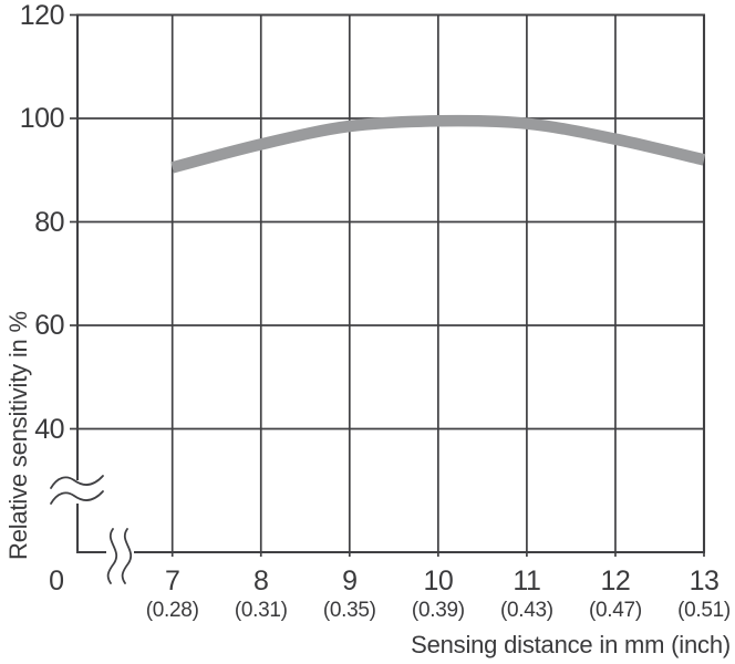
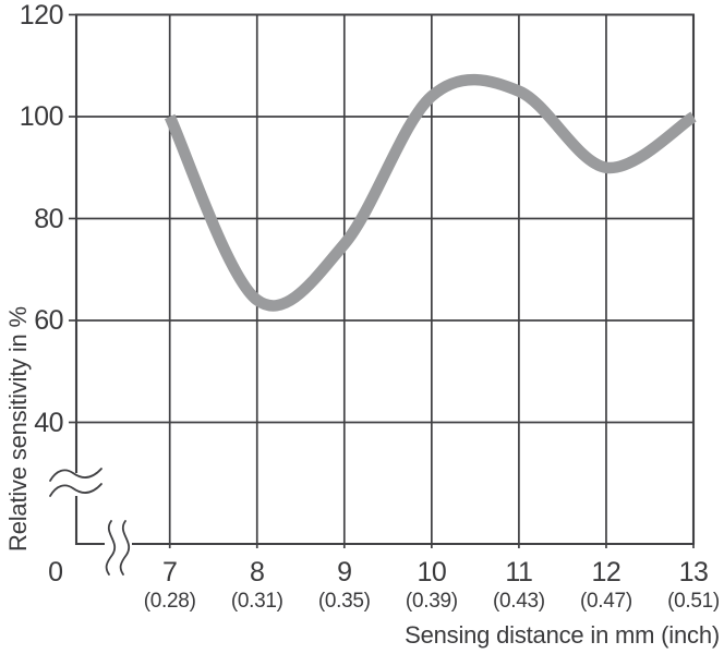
7: 90 -> 100
8: 95 -> 64
9: 98 -> 75
10: 100 -> 104
11: 99 -> 105
12: 96 -> 90
13: 92 -> 100
